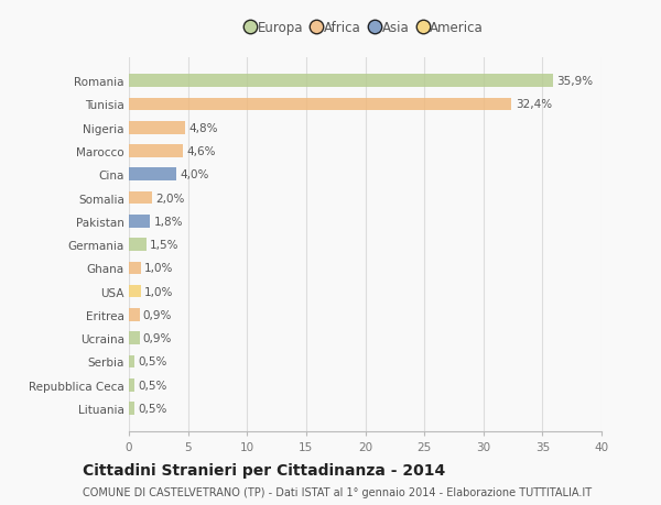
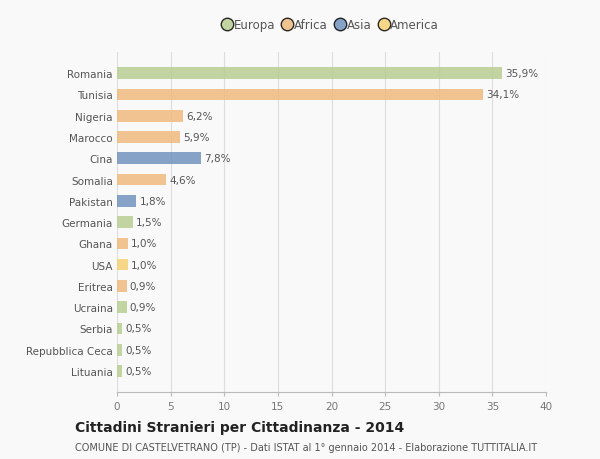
Tunisia: 32,4% -> 34,1%
Nigeria: 4,8% -> 6,2%
Marocco: 4,6% -> 5,9%
Cina: 4,0% -> 7,8%
Somalia: 2,0% -> 4,6%
